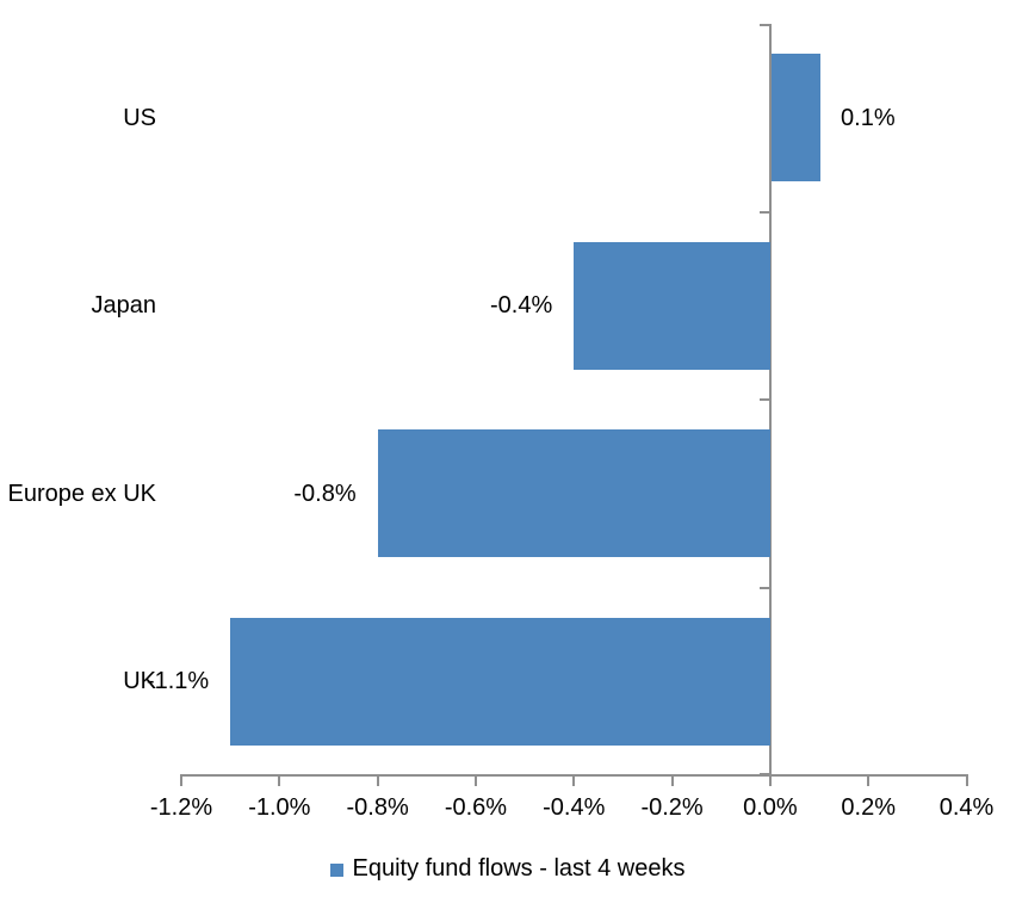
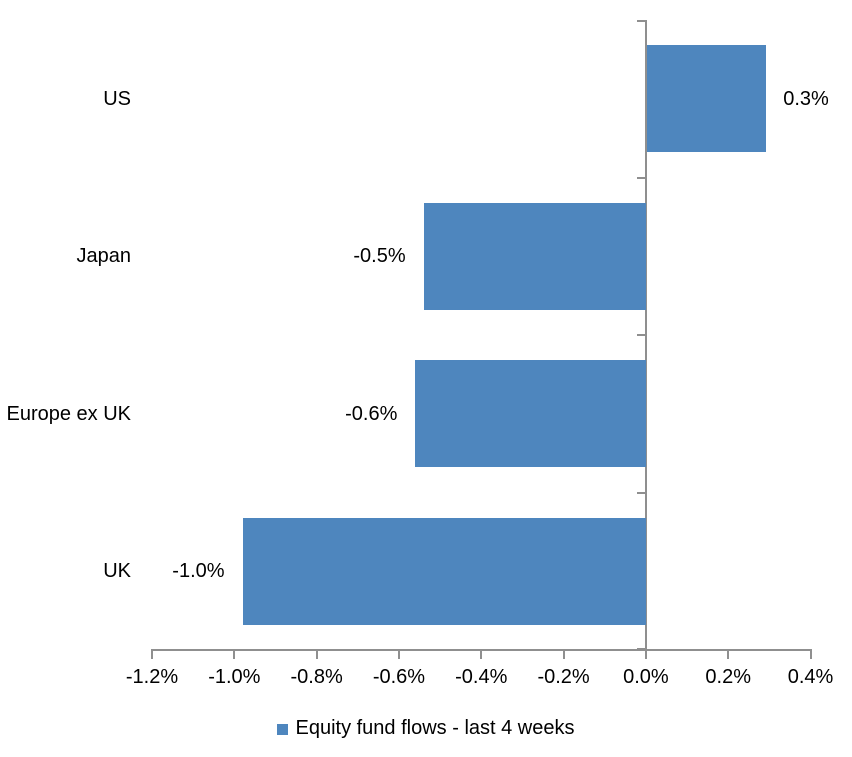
US: 0.1% -> 0.3%
Japan: -0.4% -> -0.5%
Europe ex UK: -0.8% -> -0.6%
UK: -1.1% -> -1.0%
